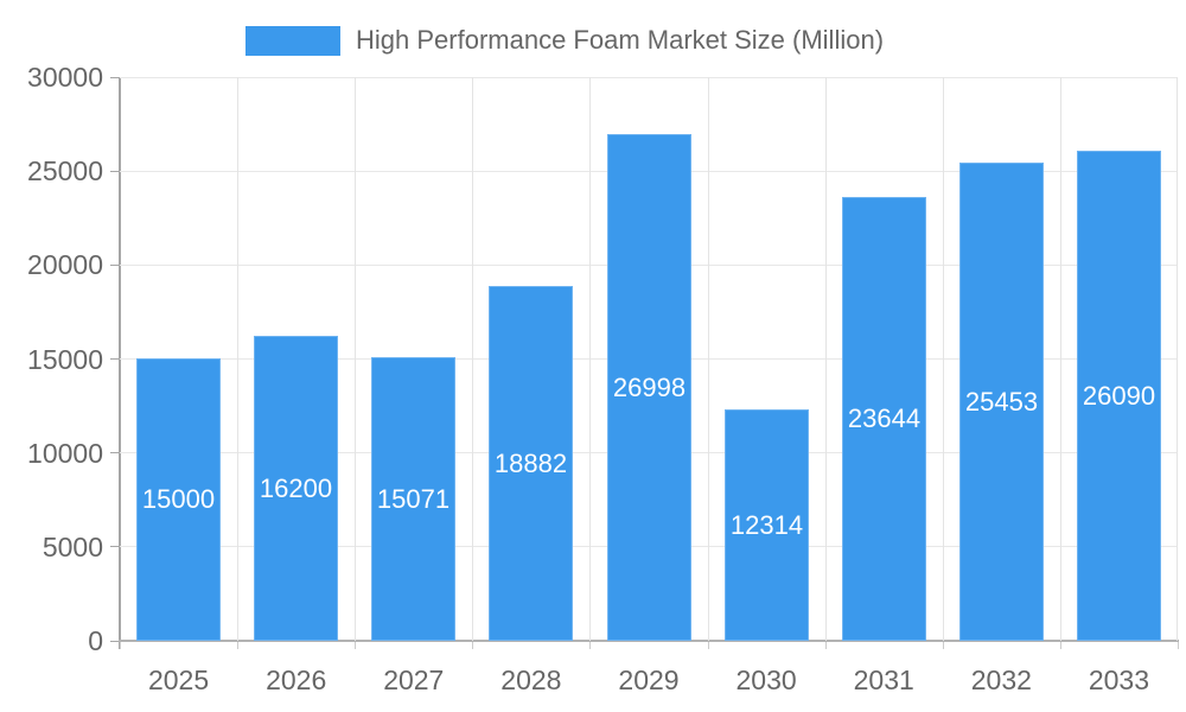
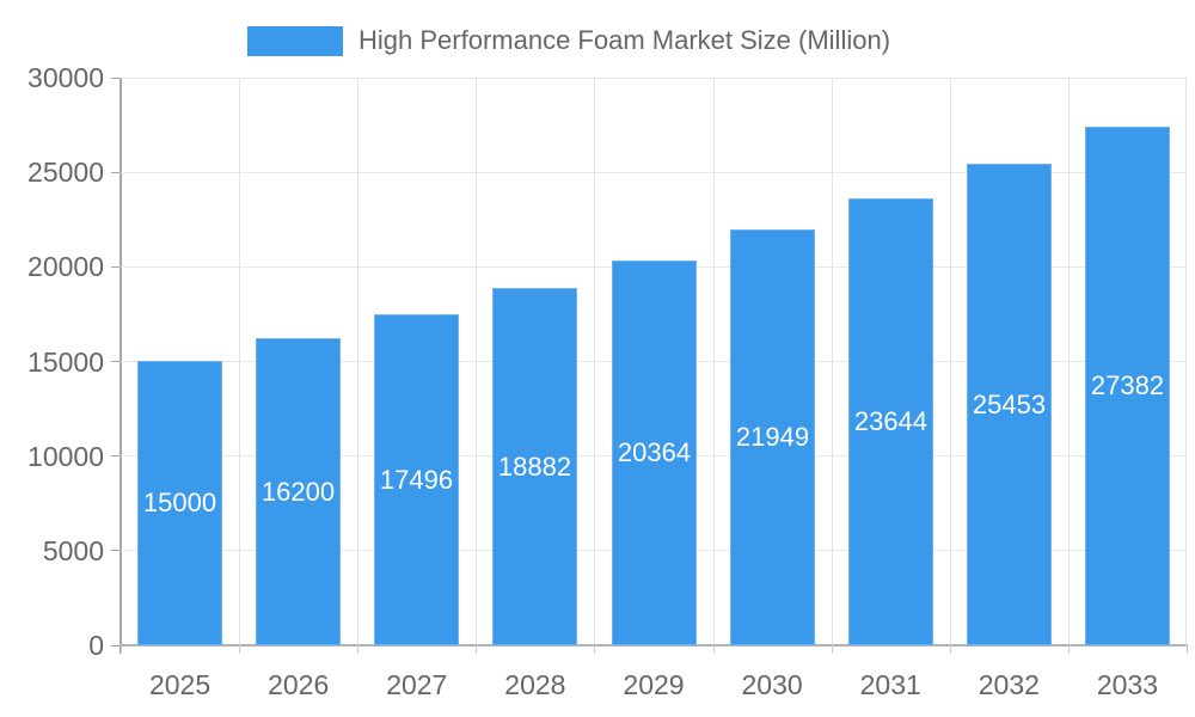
2027: 15071 -> 17496
2029: 26998 -> 20364
2030: 12314 -> 21949
2033: 26090 -> 27382
